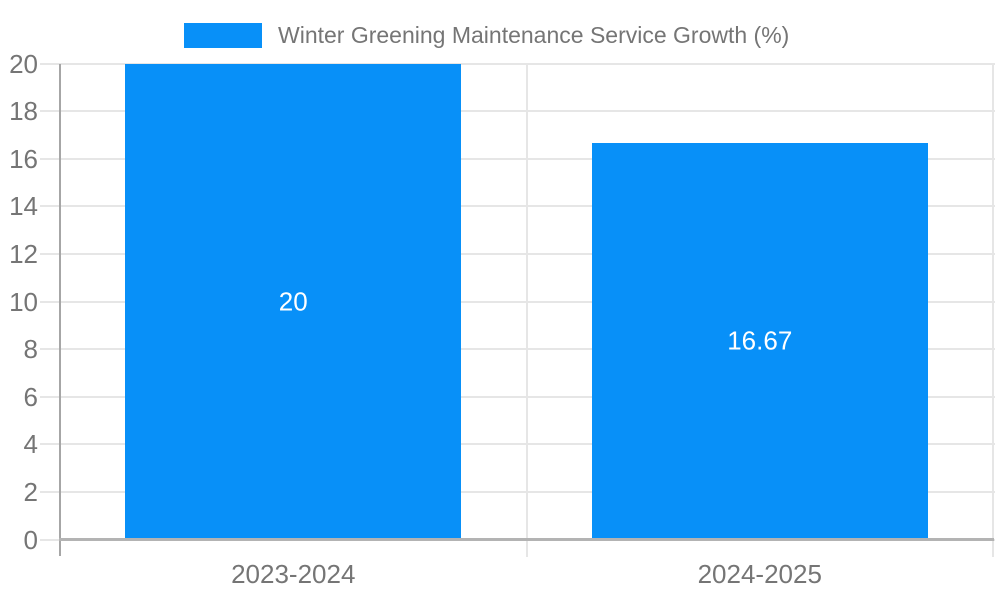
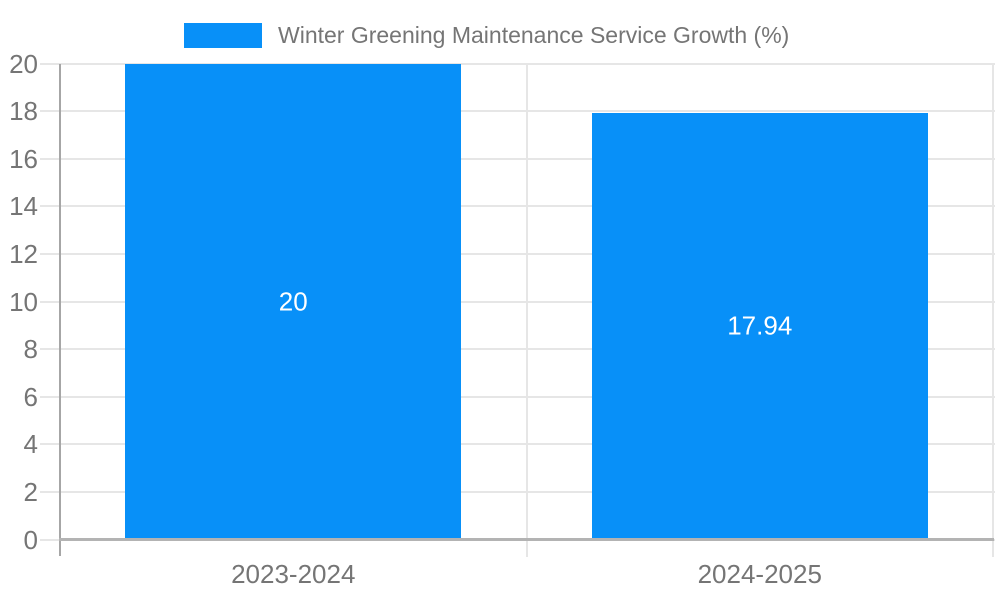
2024-2025: 16.67 -> 17.94
